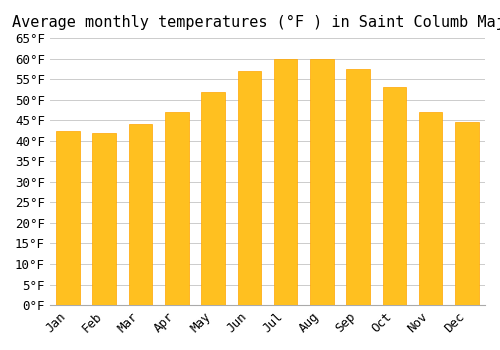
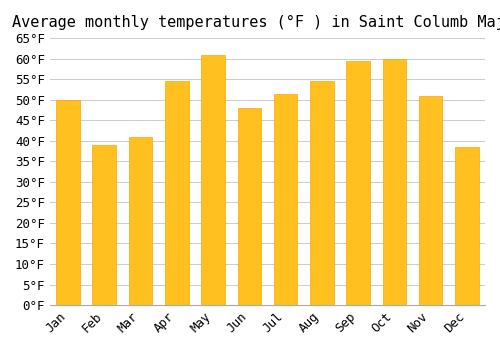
Jan: 42.5°F -> 50.0°F
Feb: 42.0°F -> 39.0°F
Mar: 44.0°F -> 41.0°F
Apr: 47.0°F -> 54.5°F
May: 52.0°F -> 61.0°F
Jun: 57.0°F -> 48.0°F
Jul: 60.0°F -> 51.5°F
Aug: 60.0°F -> 54.5°F
Sep: 57.5°F -> 59.5°F
Oct: 53.0°F -> 60.0°F
Nov: 47.0°F -> 51.0°F
Dec: 44.5°F -> 38.5°F
